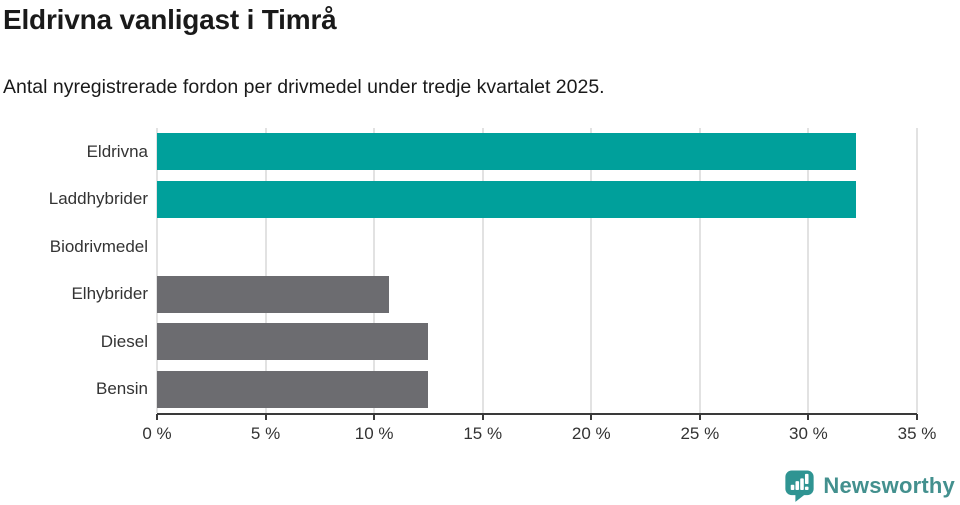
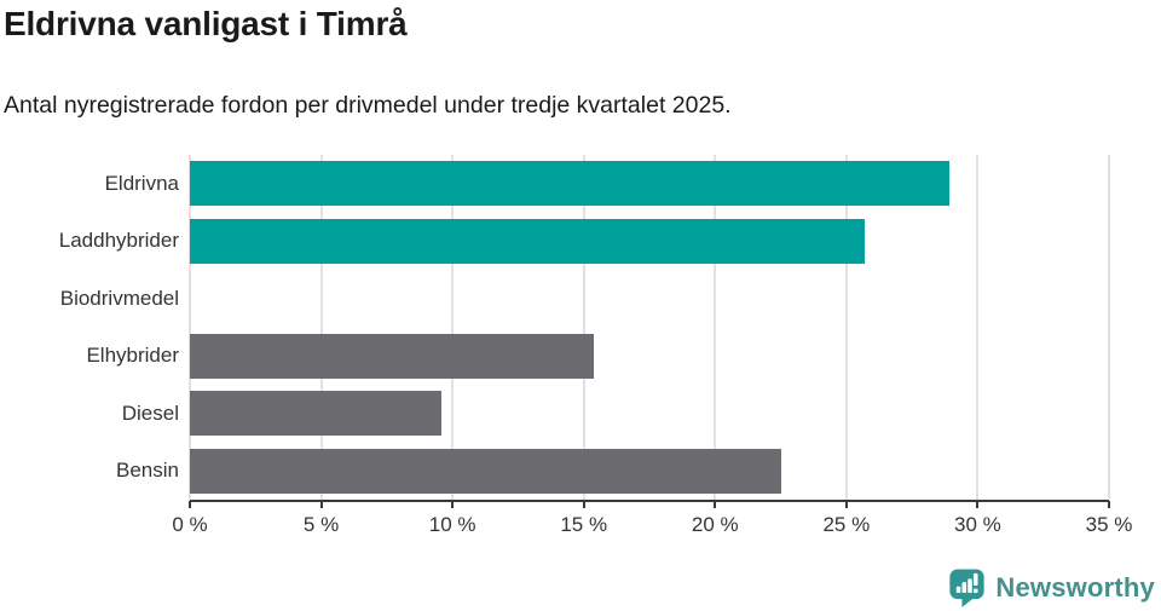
Eldrivna: 32.2% -> 28.9%
Laddhybrider: 32.2% -> 25.7%
Elhybrider: 10.7% -> 15.4%
Diesel: 12.5% -> 9.6%
Bensin: 12.5% -> 22.5%
